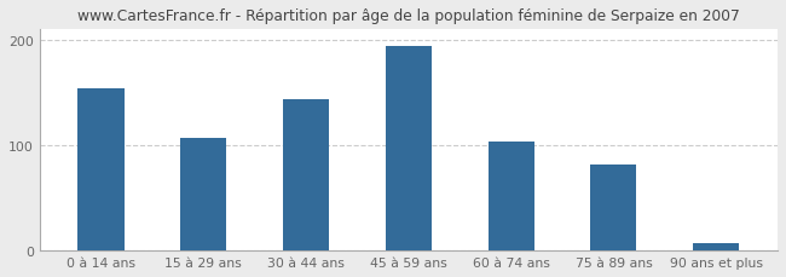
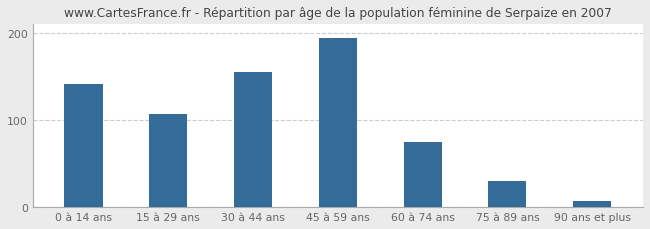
0 à 14 ans: 154 -> 142
30 à 44 ans: 144 -> 155
60 à 74 ans: 104 -> 75
75 à 89 ans: 82 -> 30
